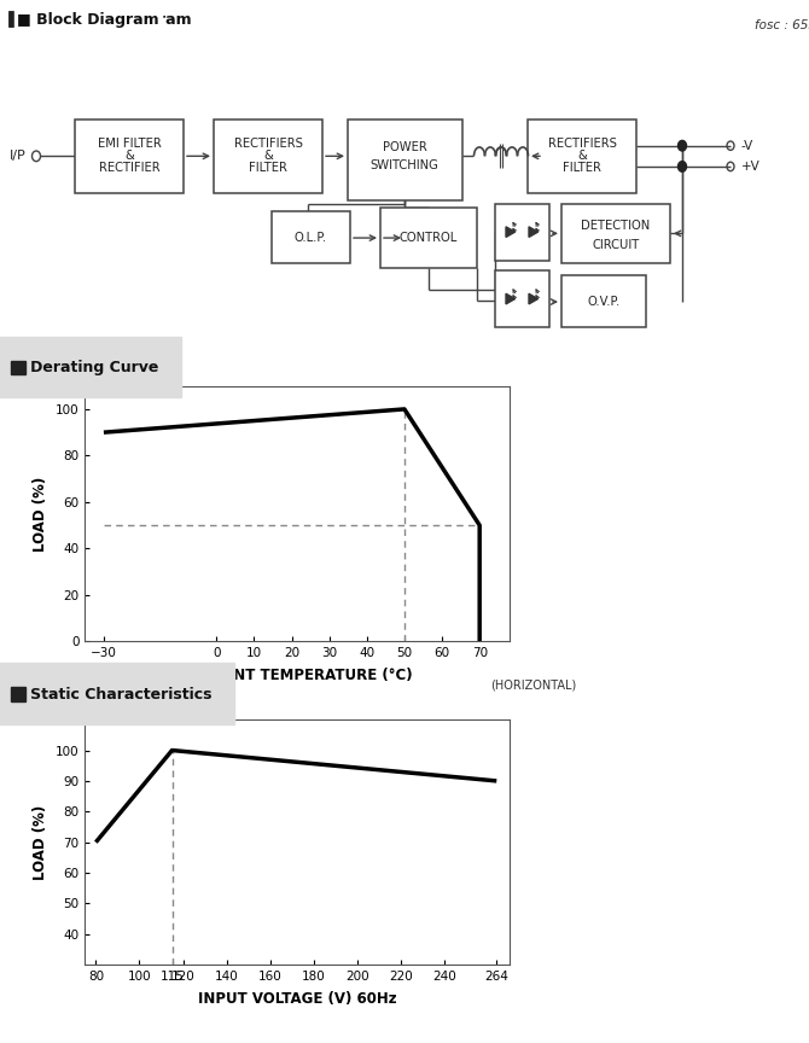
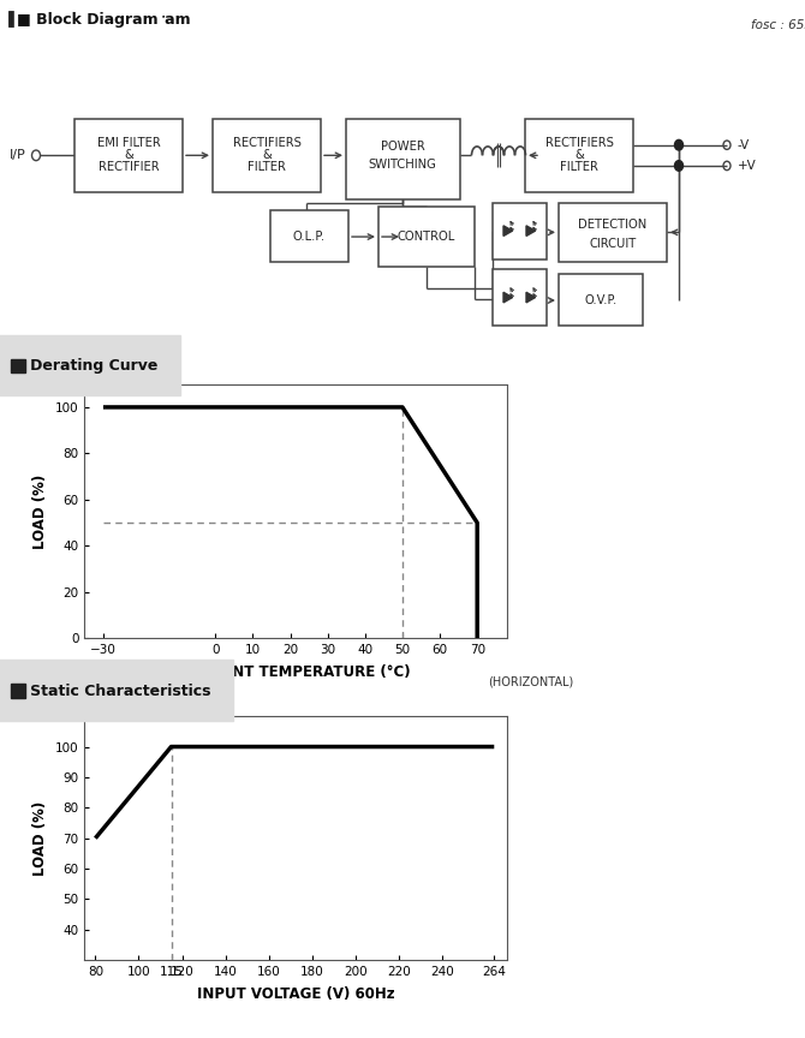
−30: 90 -> 100
264: 90 -> 100
